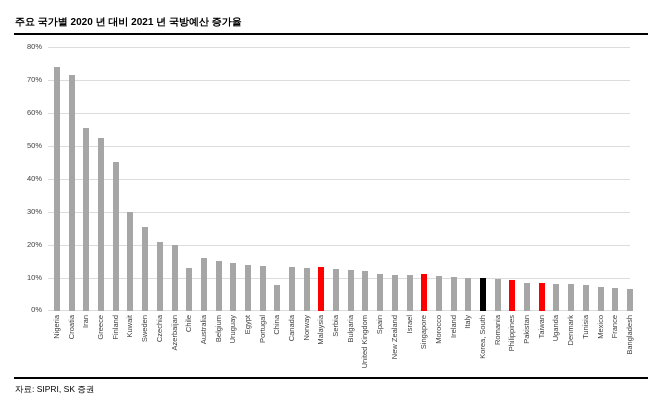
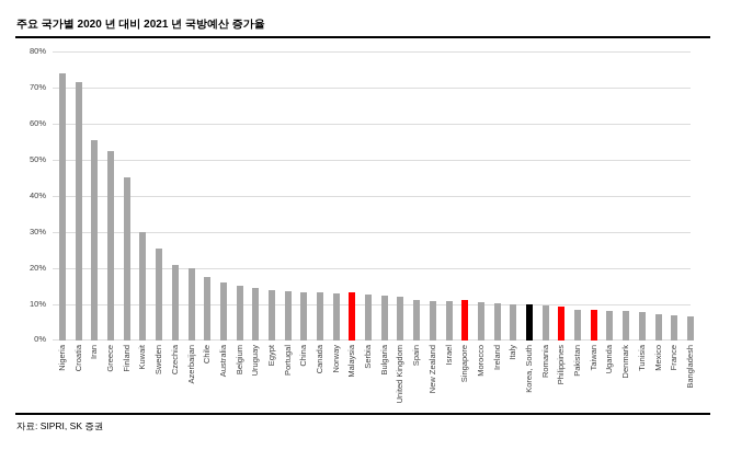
Chile: 13% -> 18%
China: 8% -> 13%
